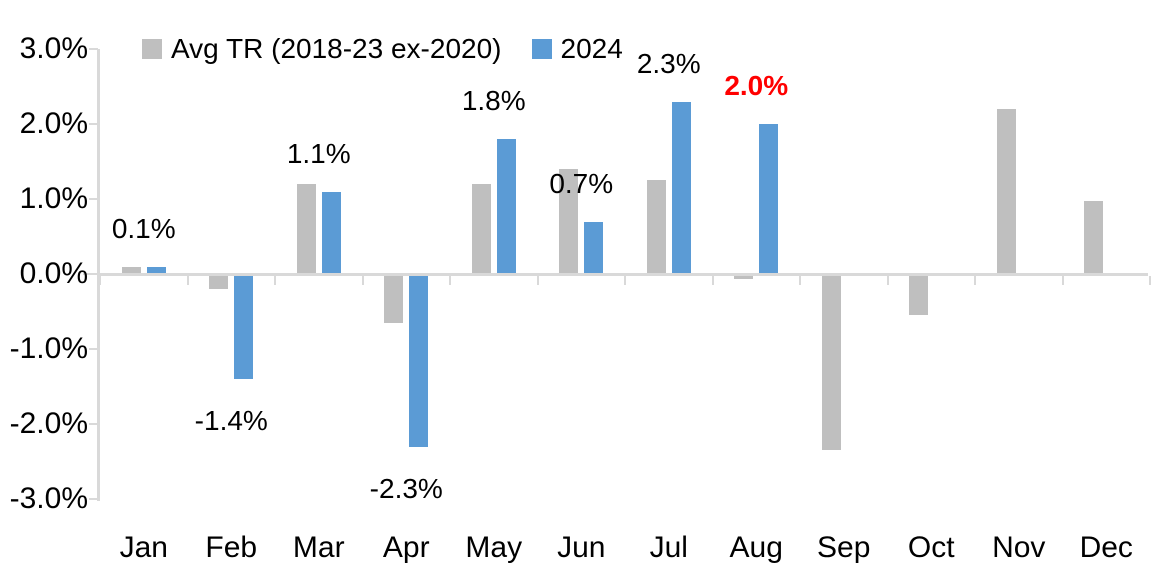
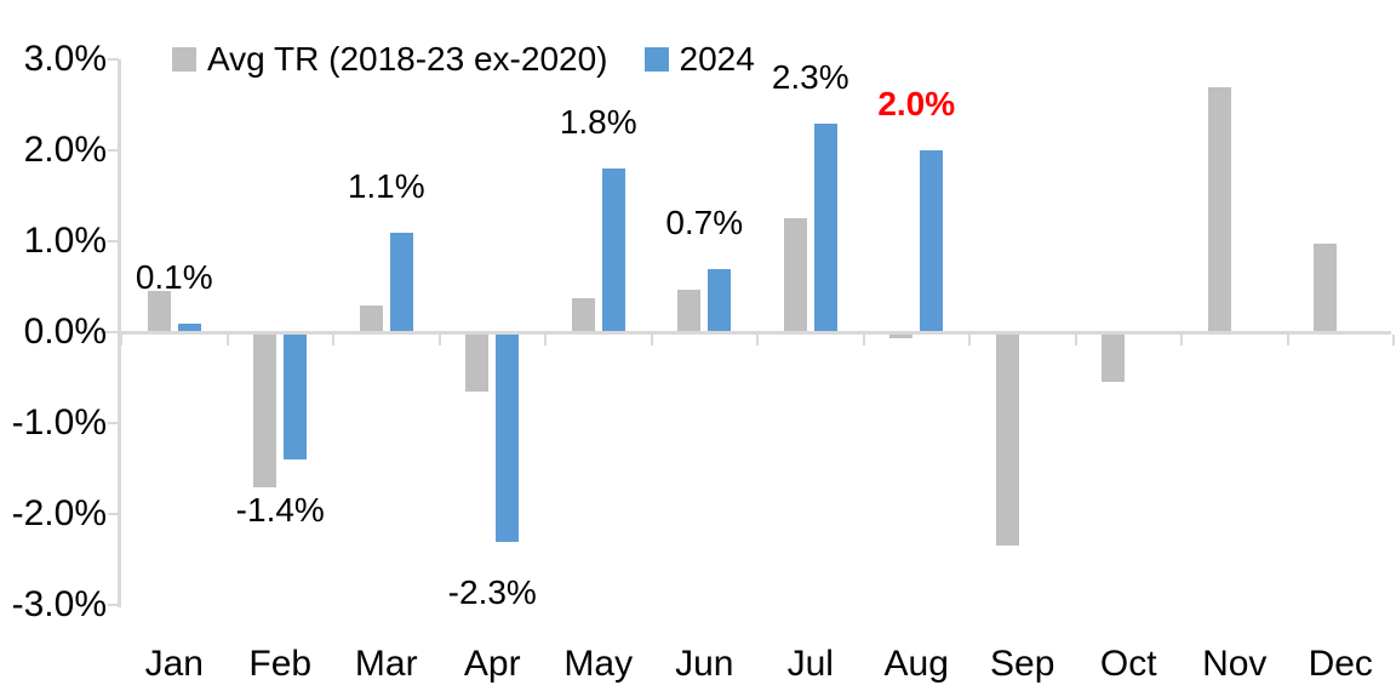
Avg TR (2018-23 ex-2020)/Jan: 0.1% -> 0.5%
Avg TR (2018-23 ex-2020)/Feb: -0.2% -> -1.7%
Avg TR (2018-23 ex-2020)/Mar: 1.2% -> 0.3%
Avg TR (2018-23 ex-2020)/May: 1.2% -> 0.4%
Avg TR (2018-23 ex-2020)/Jun: 1.4% -> 0.5%
Avg TR (2018-23 ex-2020)/Nov: 2.2% -> 2.7%
